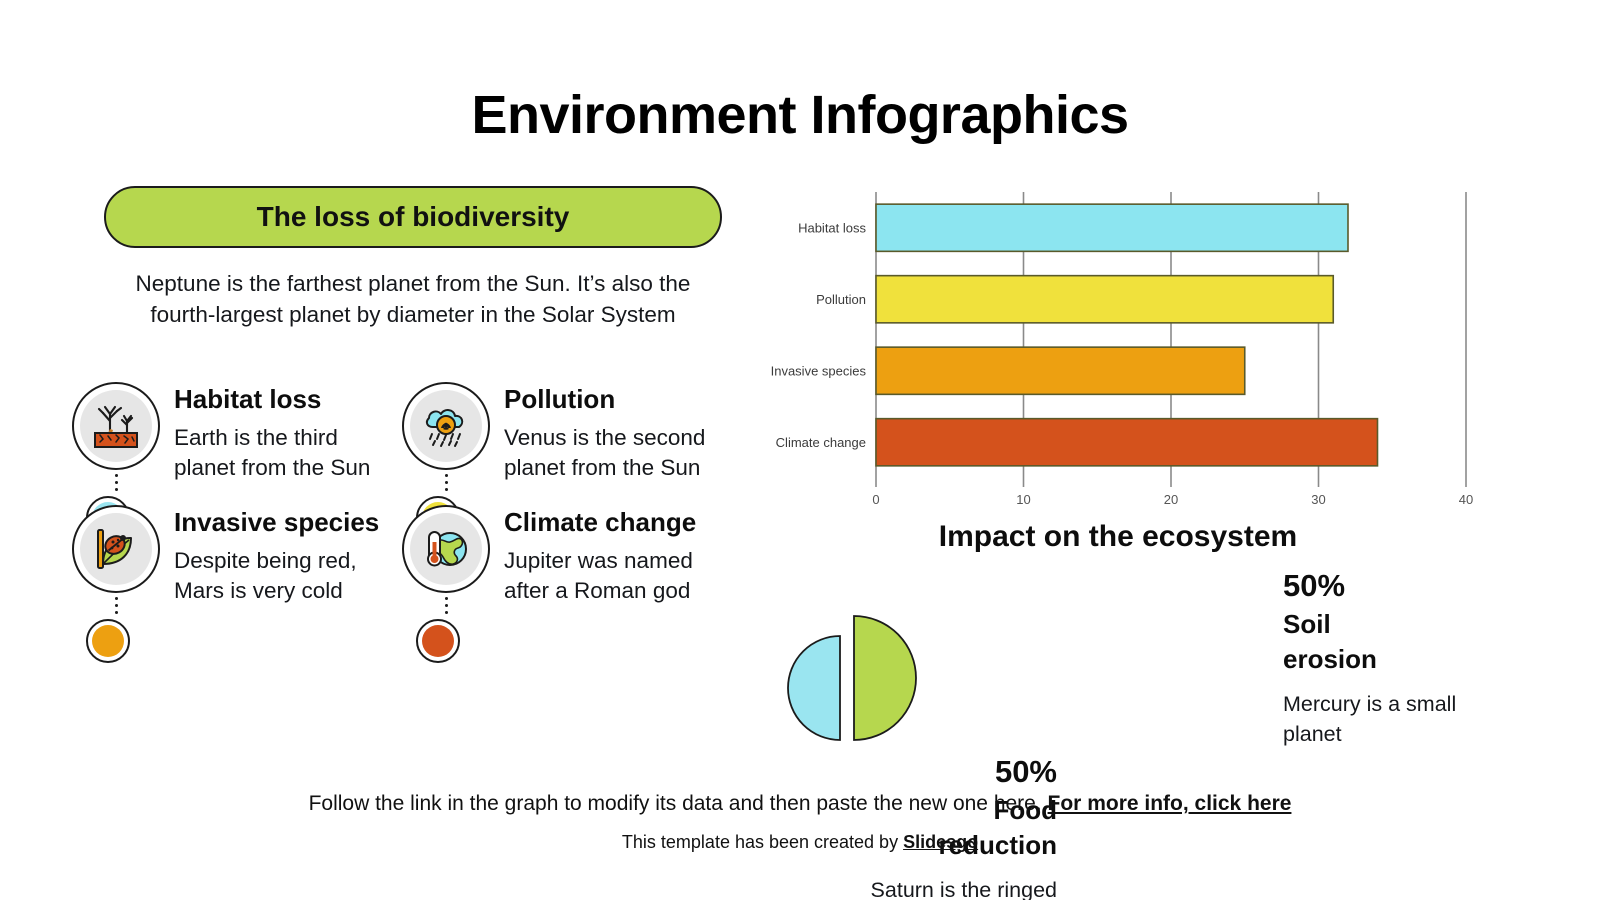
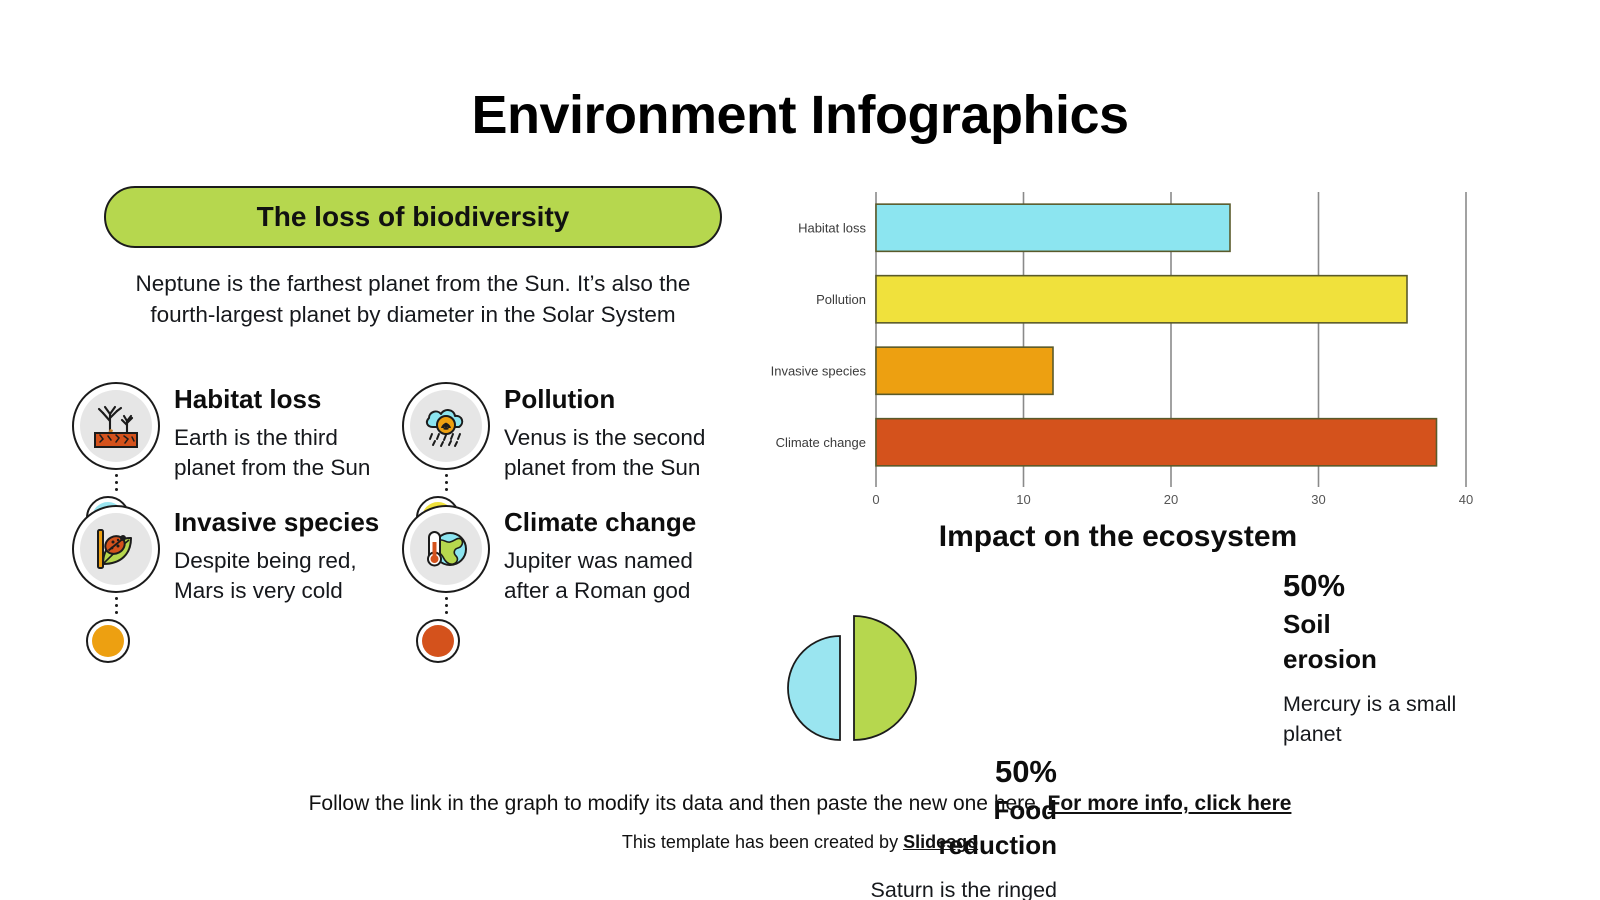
Habitat loss: 32 -> 24
Pollution: 31 -> 36
Invasive species: 25 -> 12
Climate change: 34 -> 38
